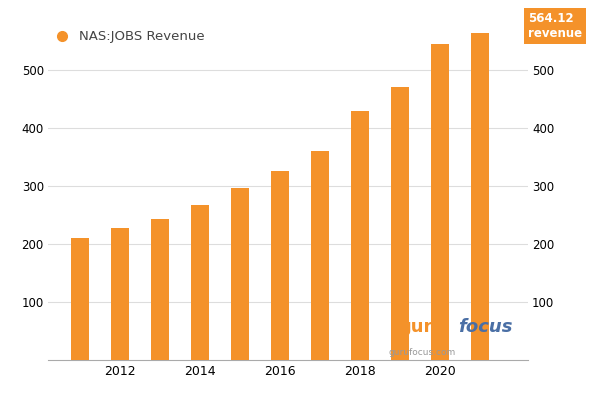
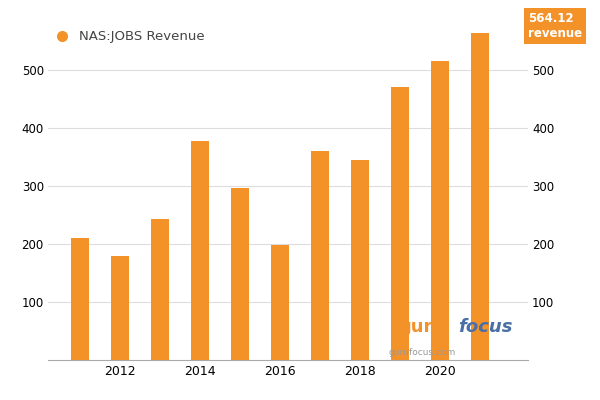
2012: 228 -> 180
2014: 268 -> 378
2016: 325 -> 198
2018: 430 -> 344
2020: 545 -> 516
